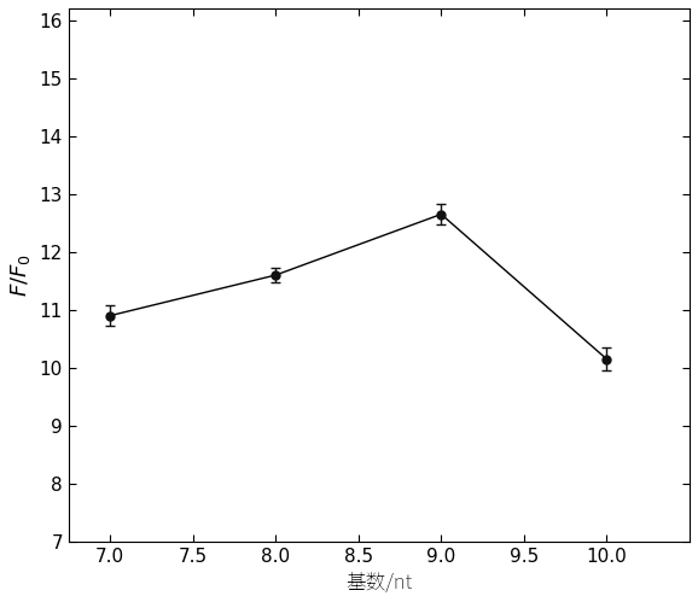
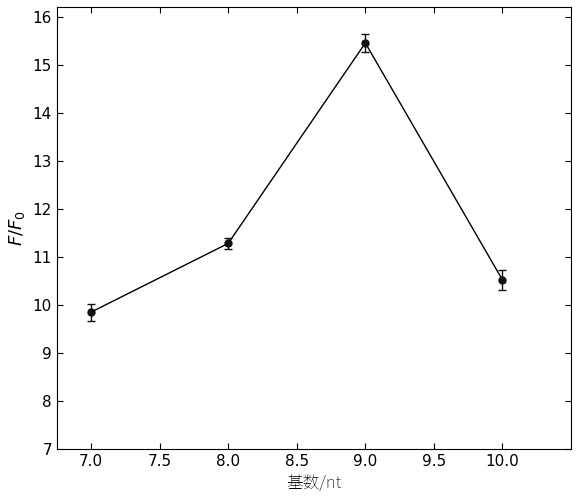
7.0: 10.90 -> 9.85
8.0: 11.60 -> 11.28
9.0: 12.65 -> 15.45
10.0: 10.15 -> 10.52
